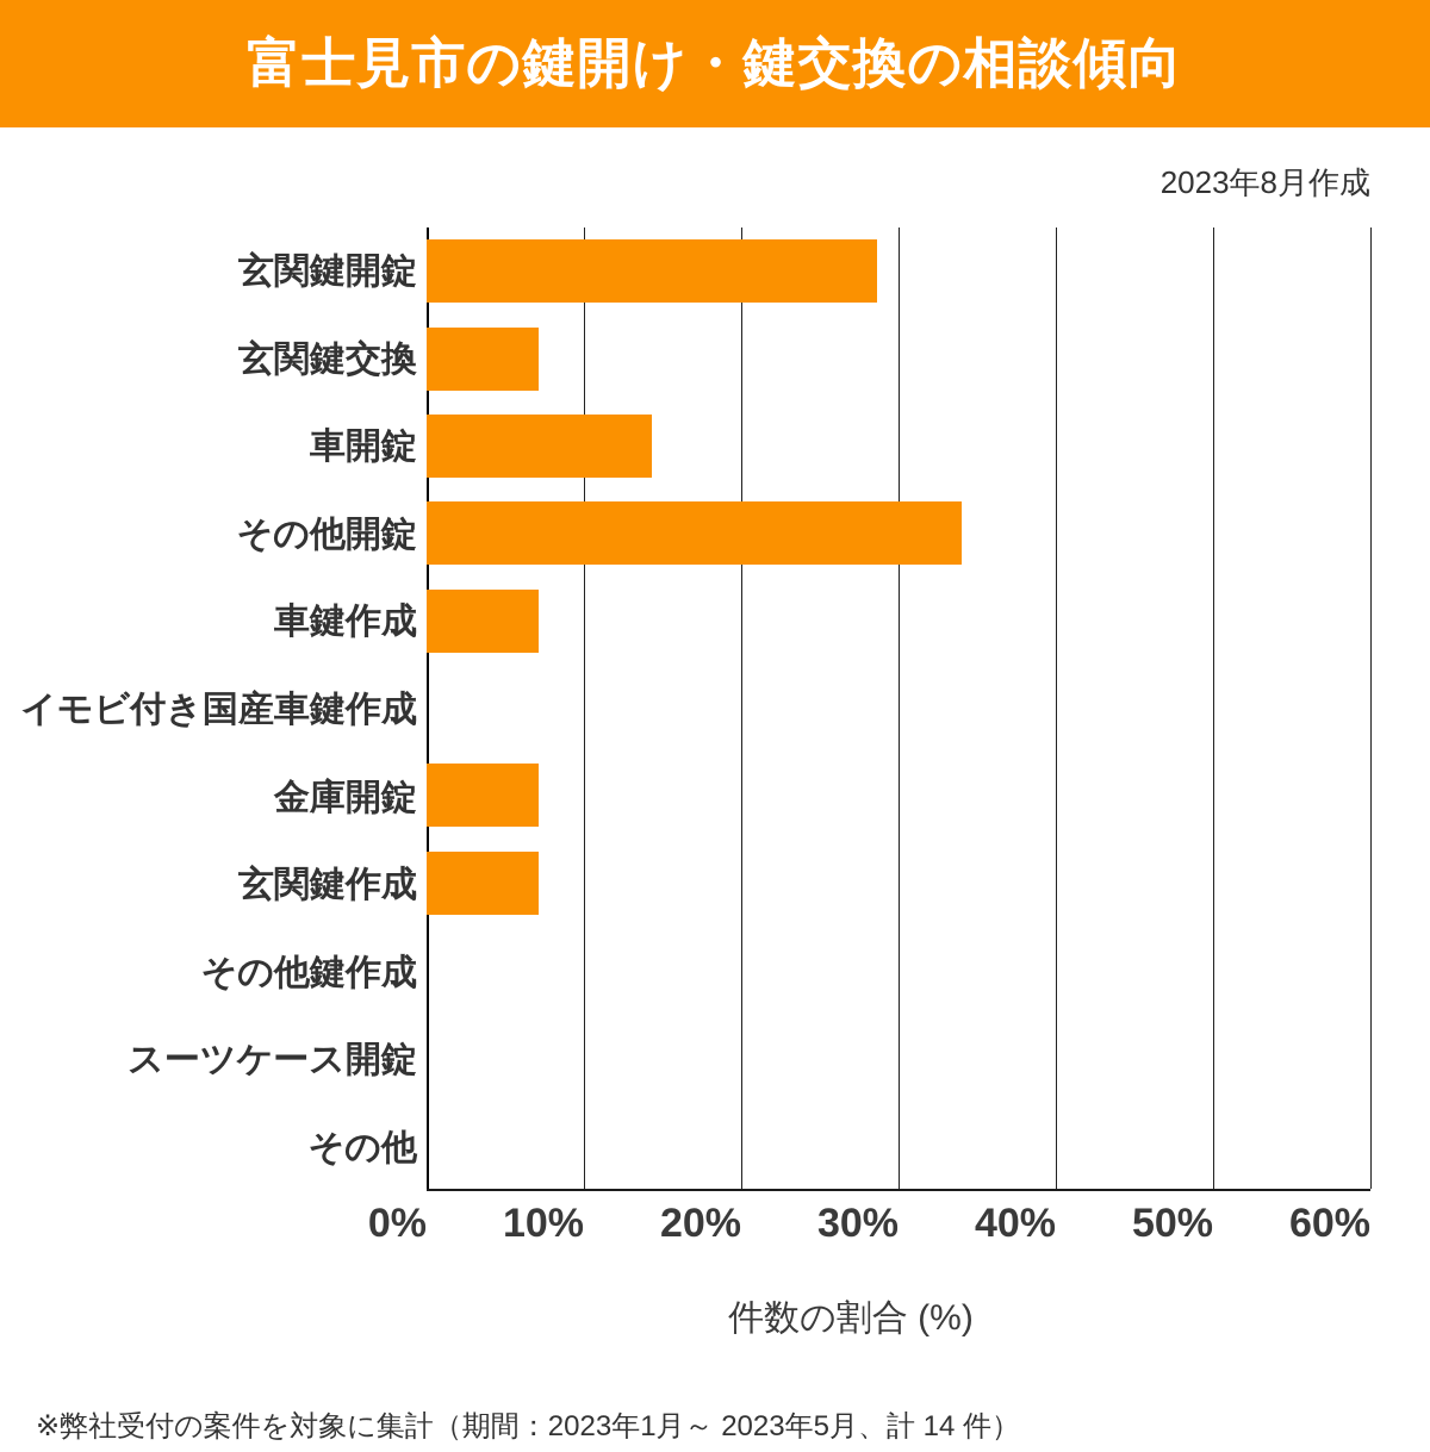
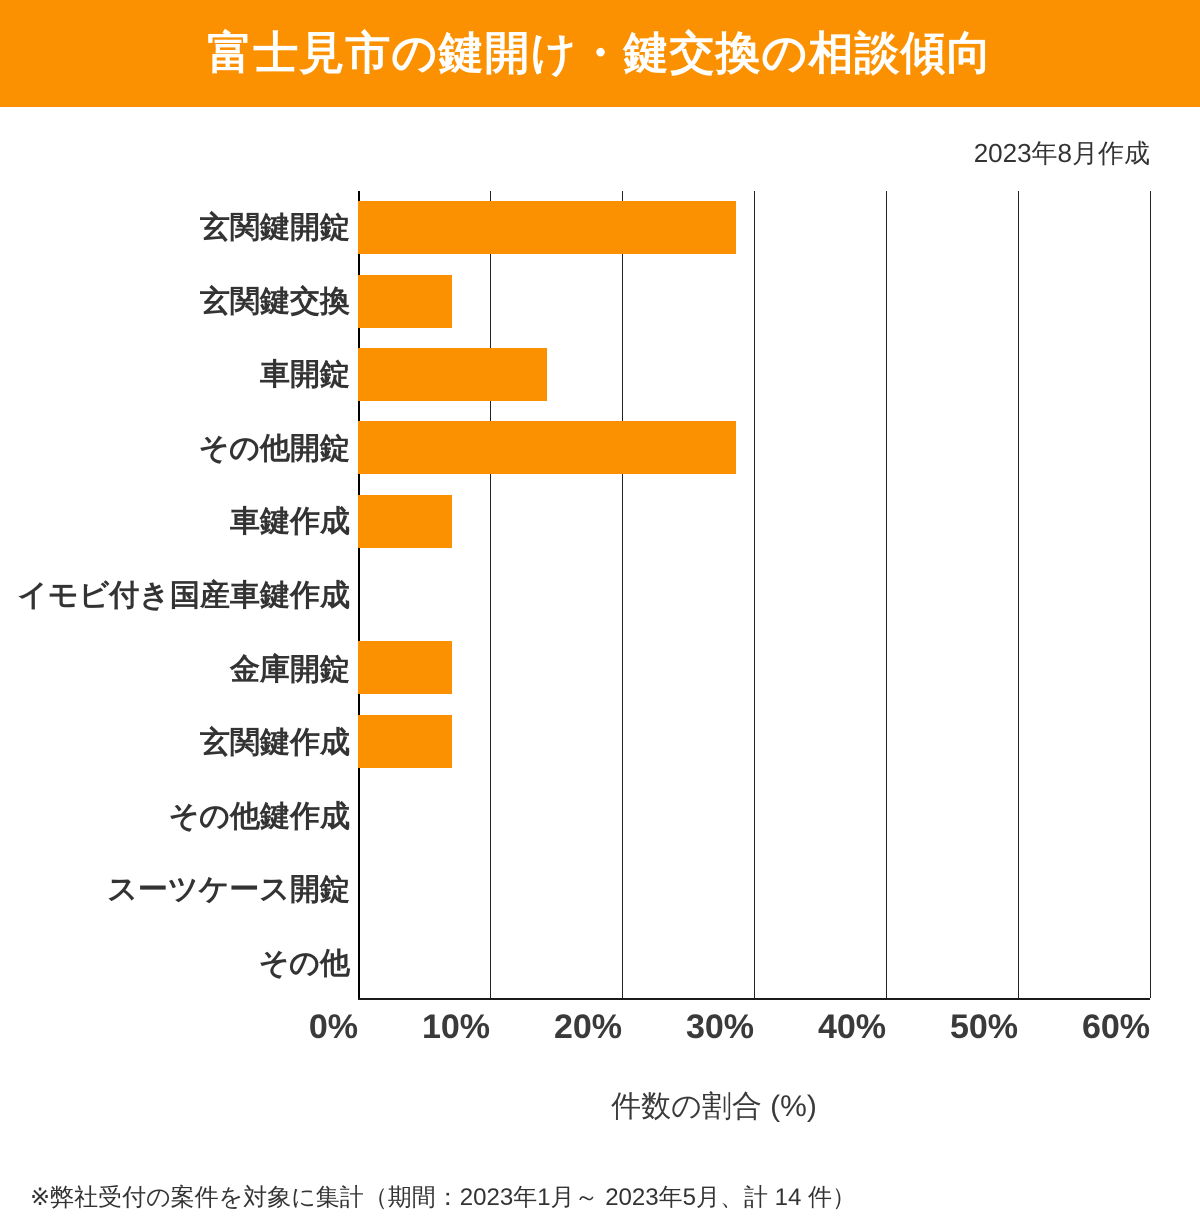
その他開錠: 34.0% -> 28.6%
